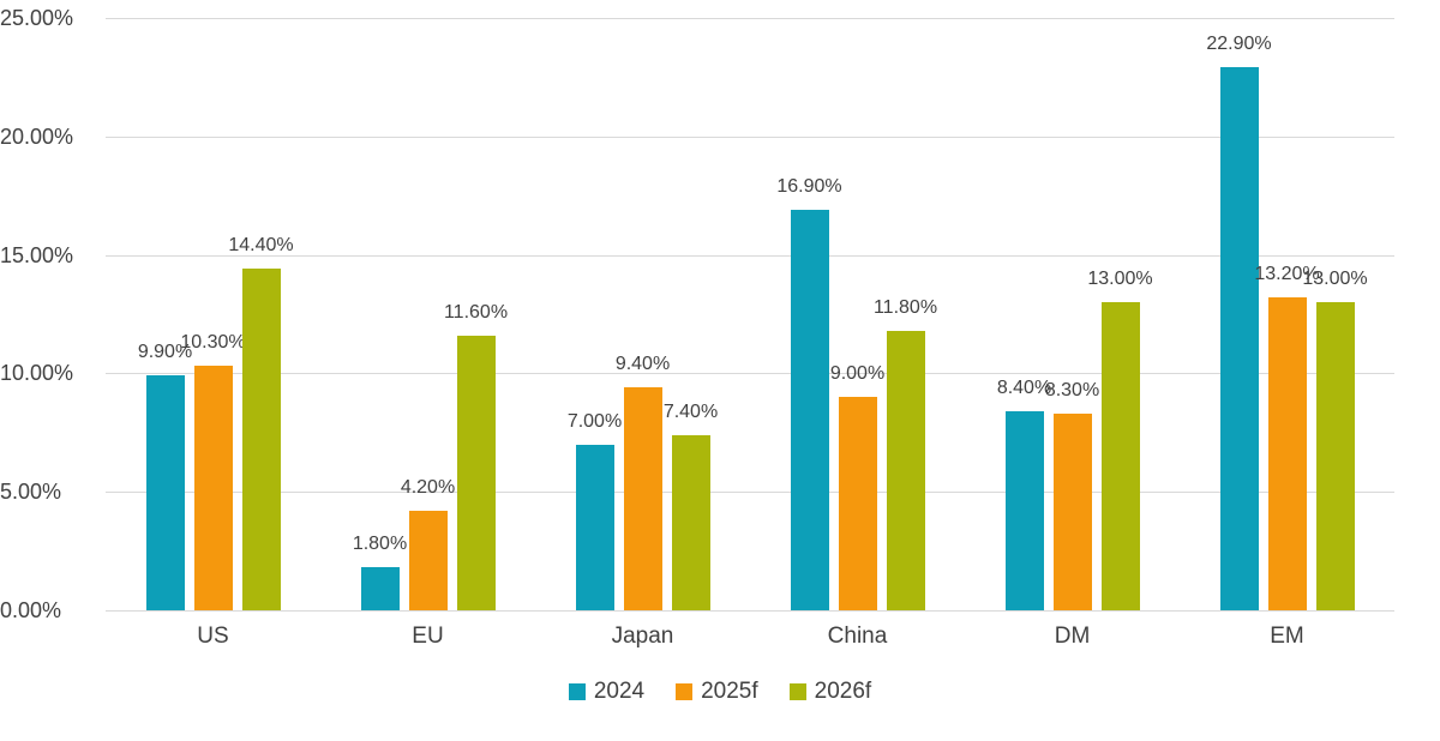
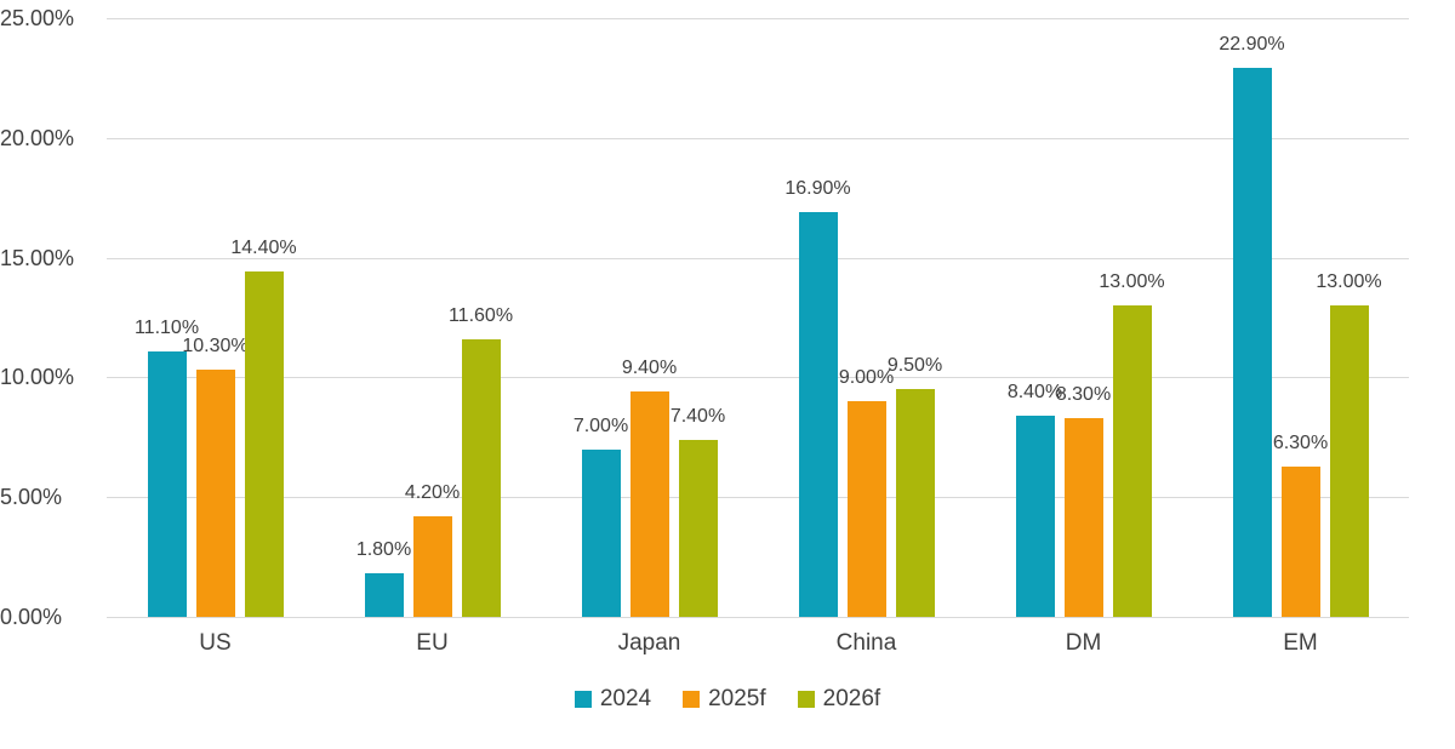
2024/US: 9.90% -> 11.10%
2026f/China: 11.80% -> 9.50%
2025f/EM: 13.20% -> 6.30%
